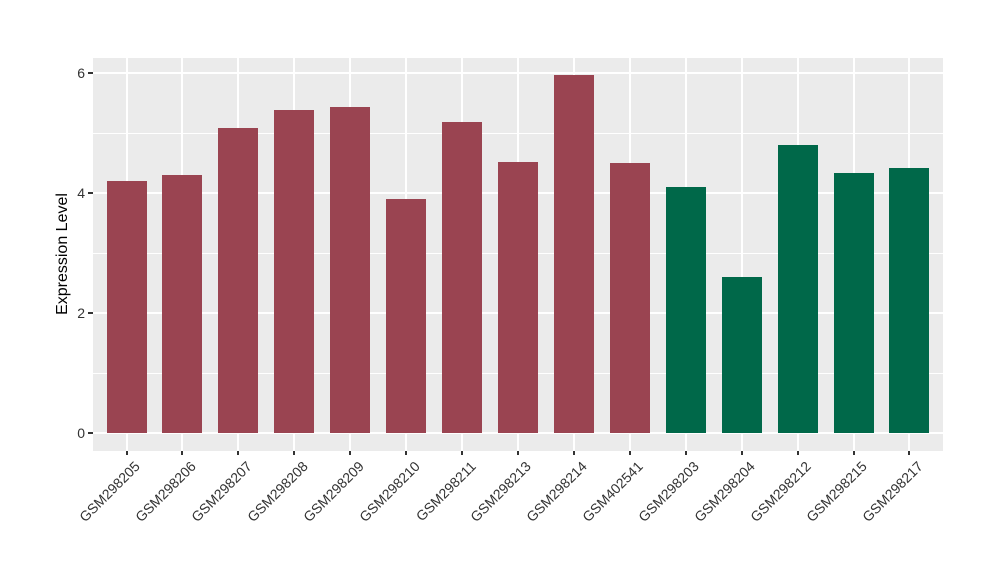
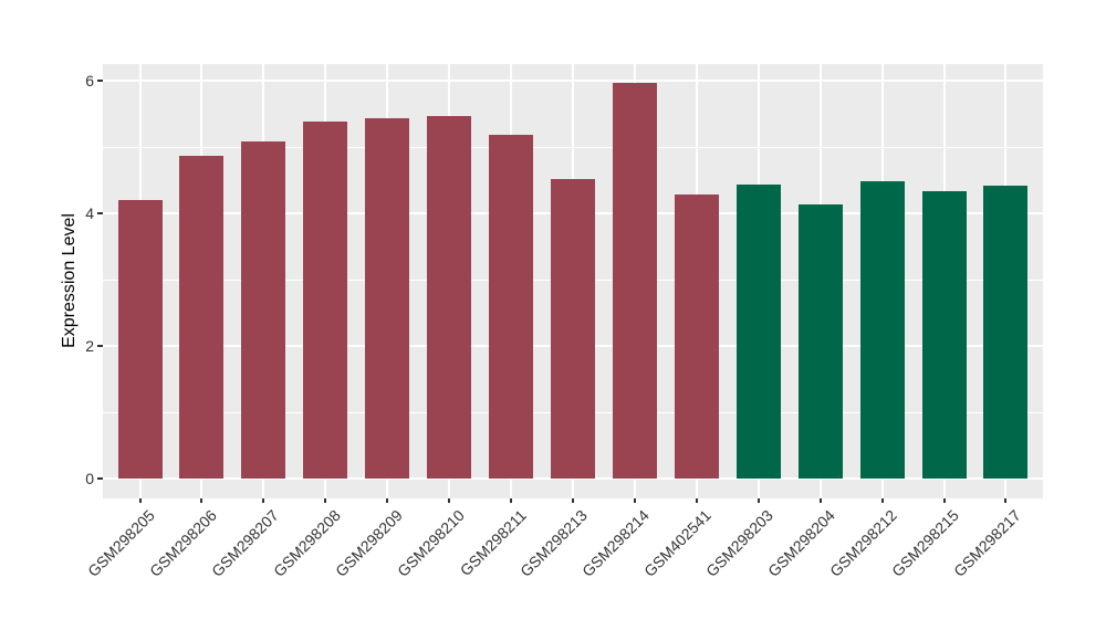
GSM298206: 4.3 -> 4.9
GSM298210: 3.9 -> 5.5
GSM402541: 4.5 -> 4.3
GSM298203: 4.1 -> 4.4
GSM298204: 2.6 -> 4.1
GSM298212: 4.8 -> 4.5
